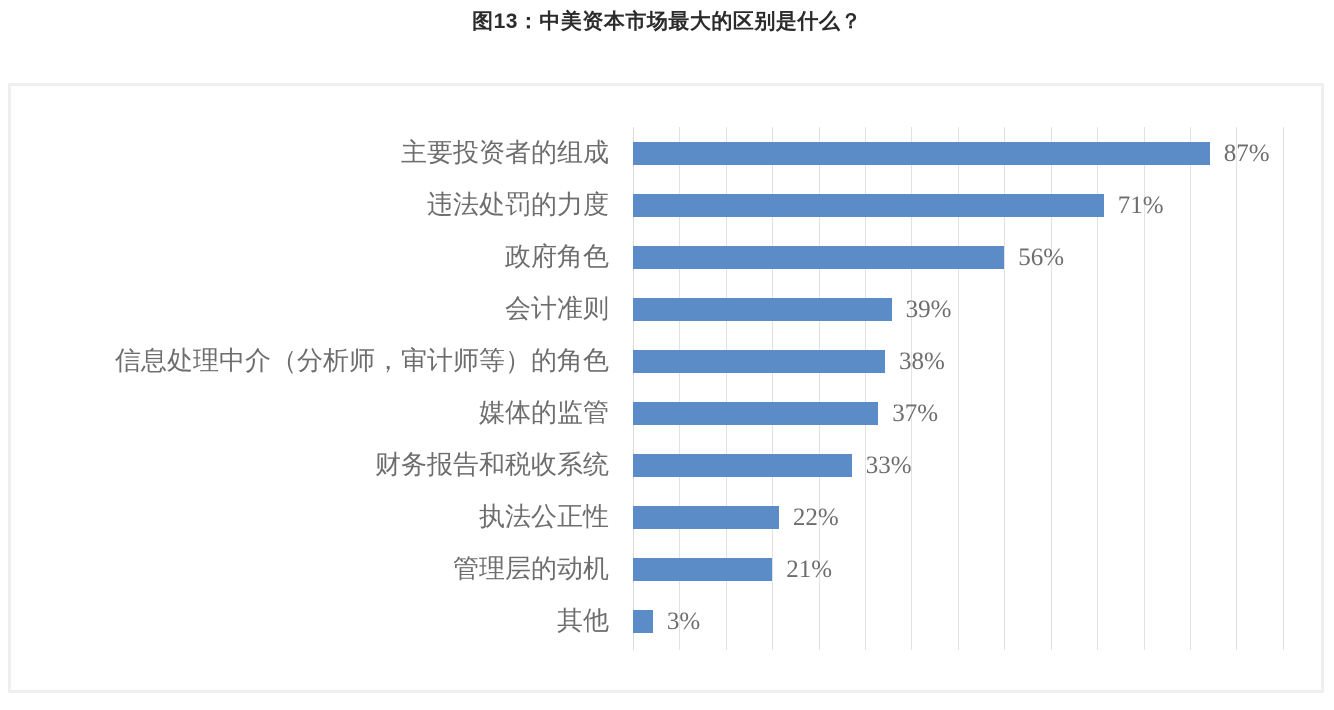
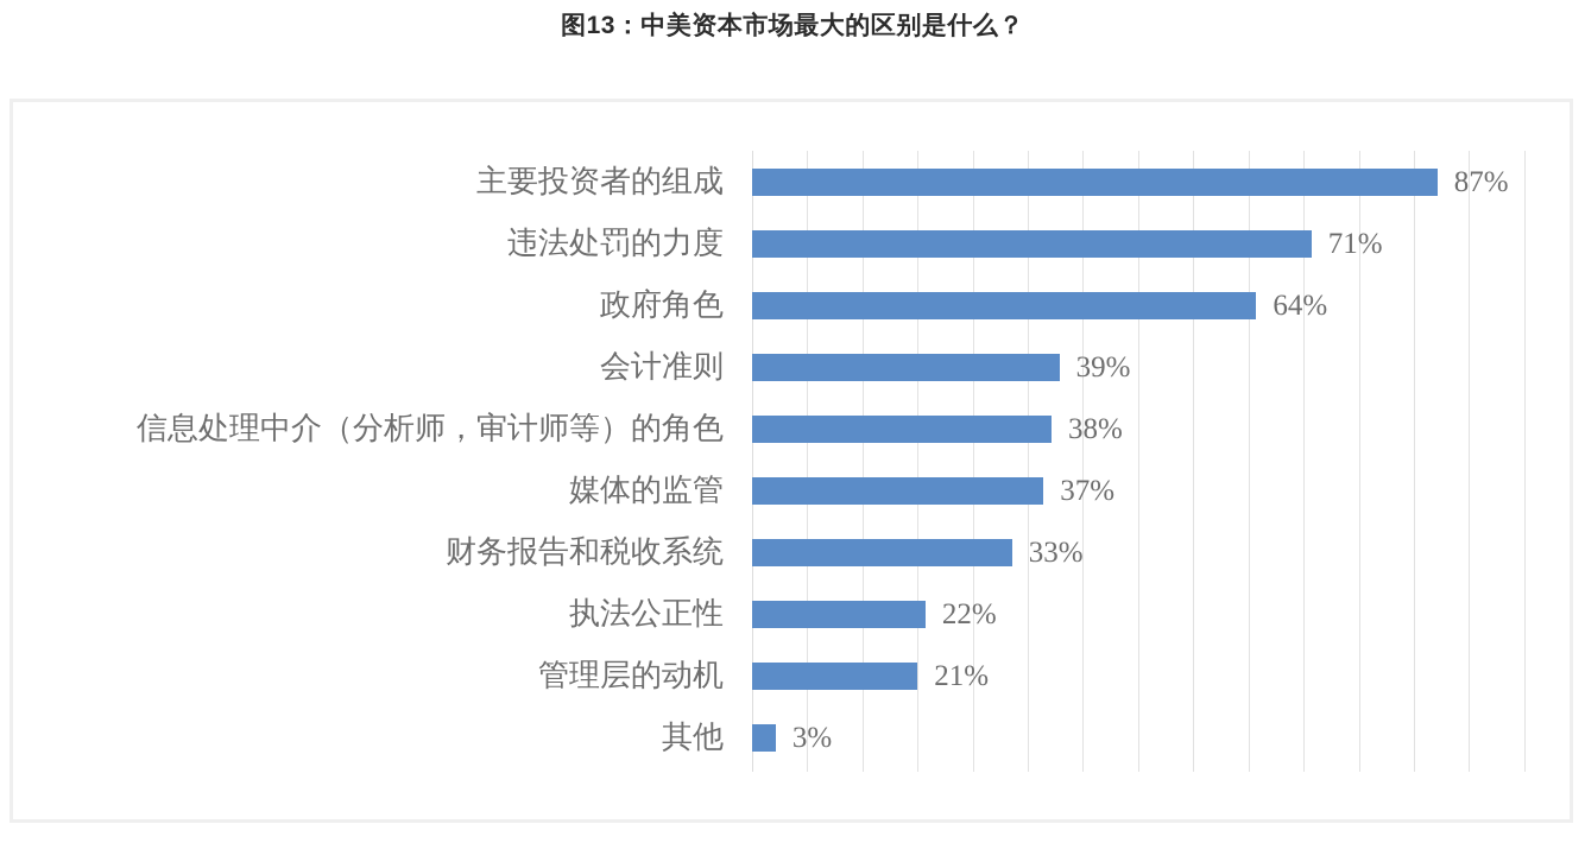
政府角色: 56% -> 64%
